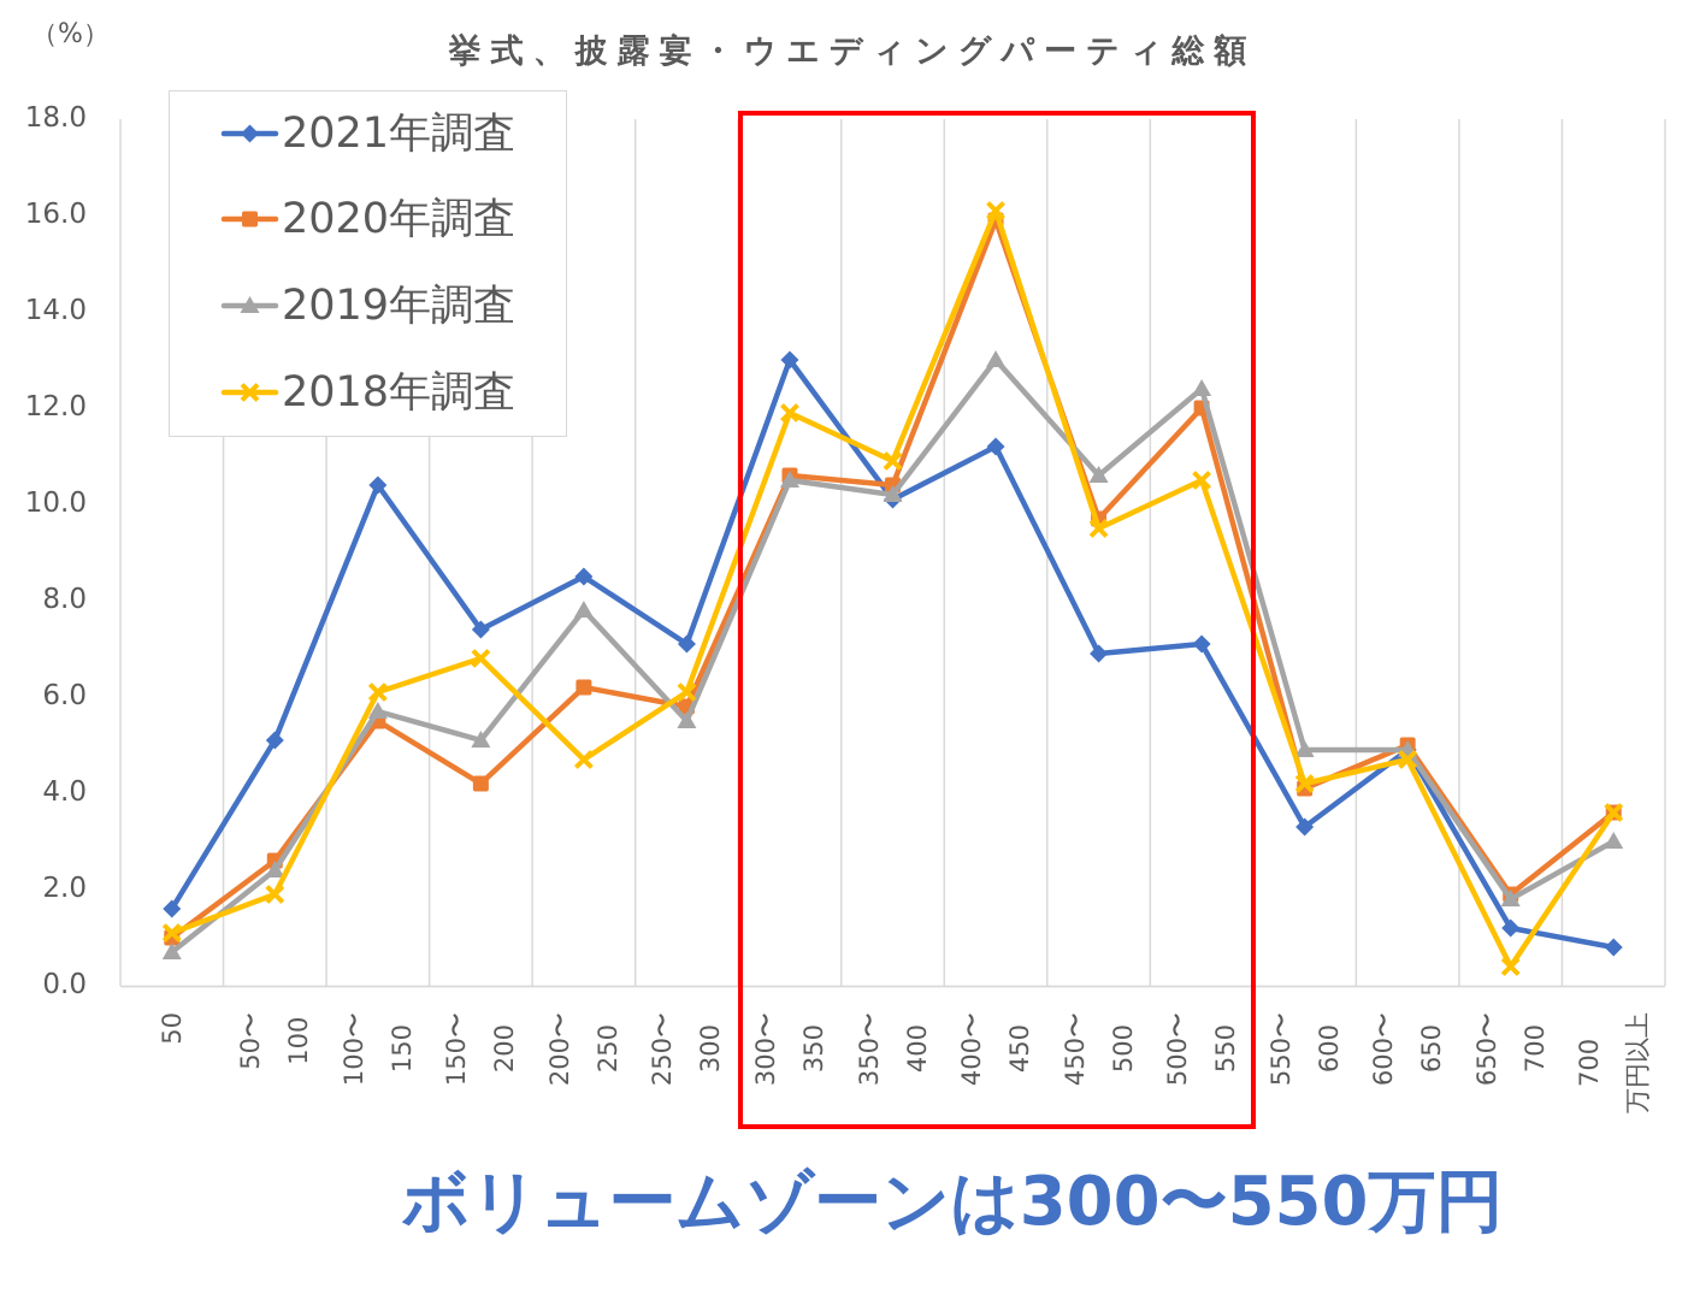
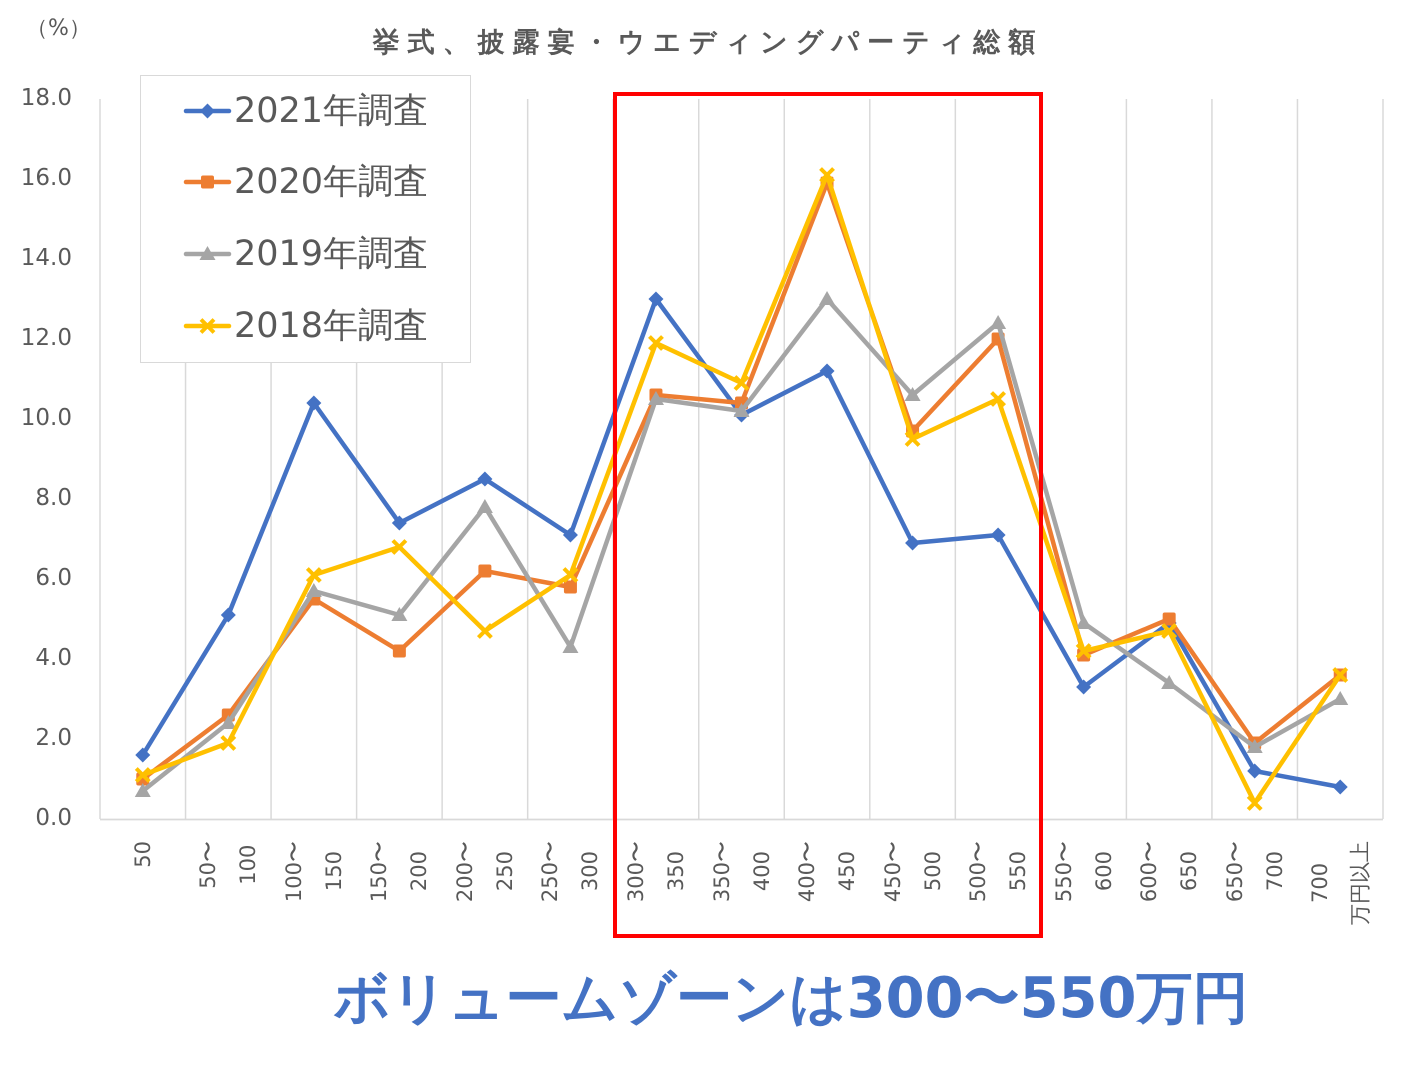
2019年調査/250〜300: 5.5 -> 4.3
2019年調査/600〜650: 4.9 -> 3.4
